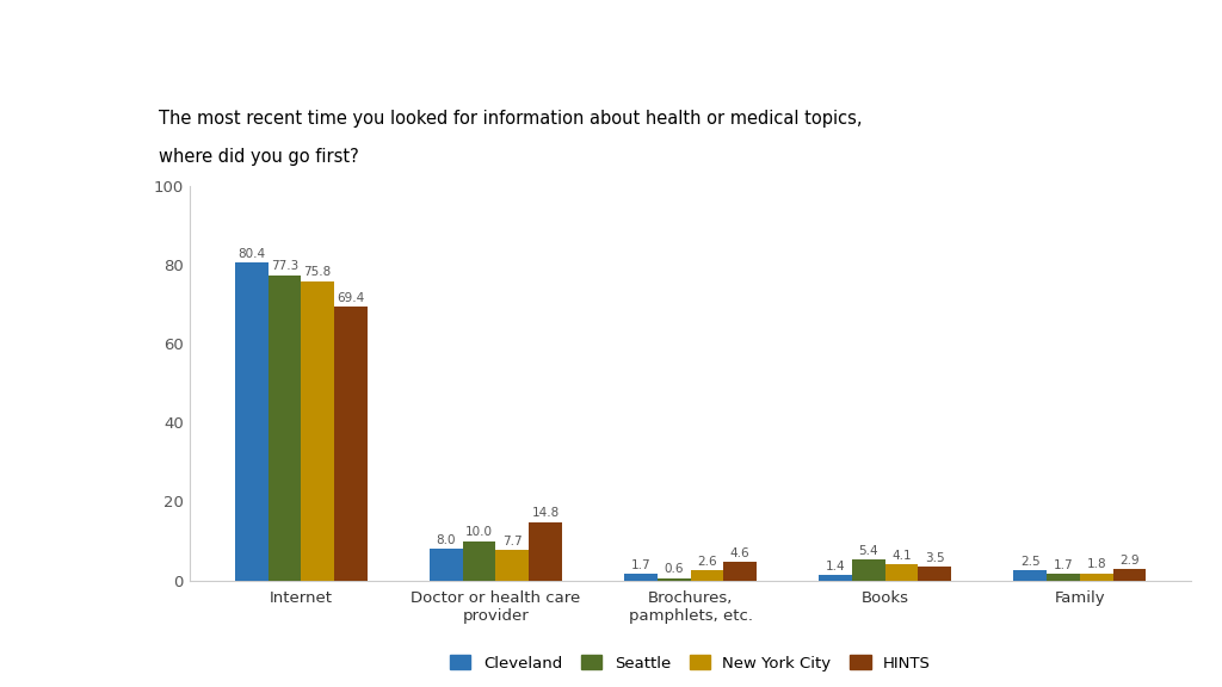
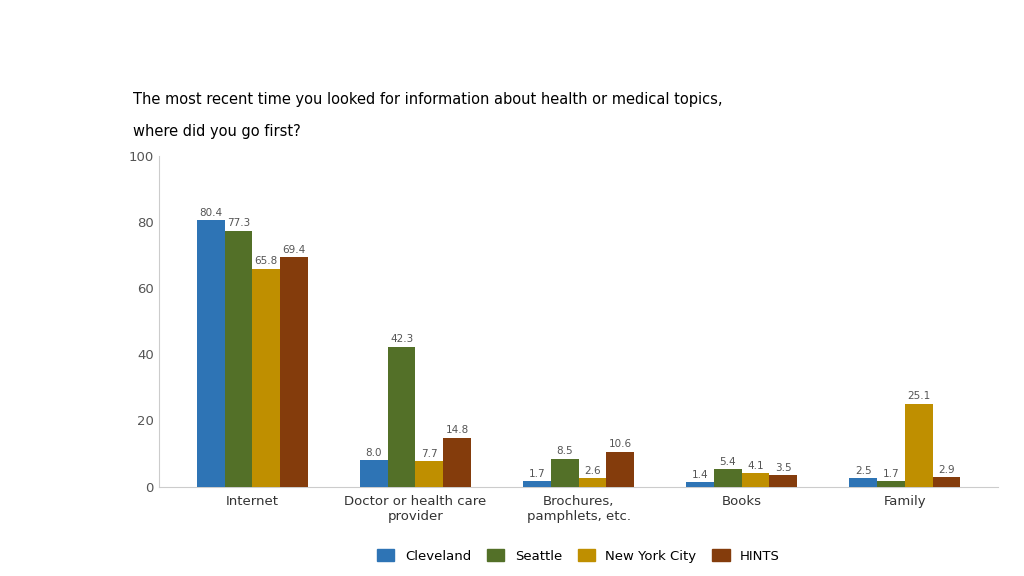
New York City/Internet: 75.8 -> 65.8
Seattle/Doctor or health care provider: 10.0 -> 42.3
Seattle/Brochures, pamphlets, etc.: 0.6 -> 8.5
HINTS/Brochures, pamphlets, etc.: 4.6 -> 10.6
New York City/Family: 1.8 -> 25.1
